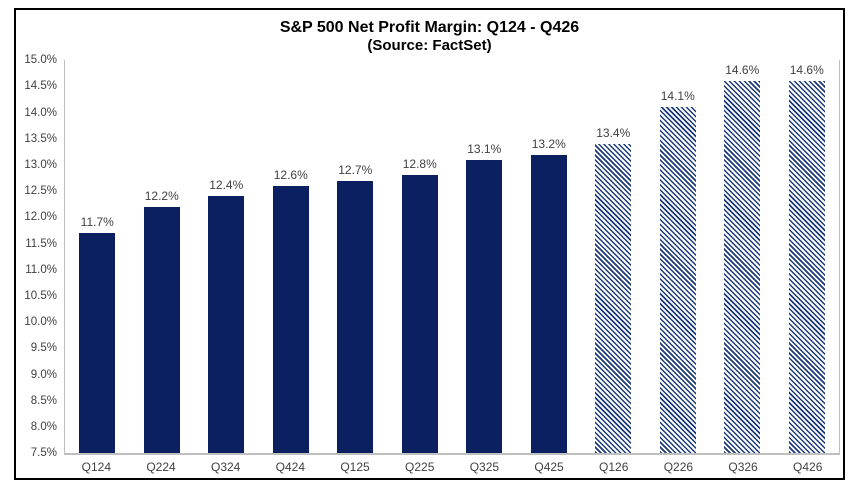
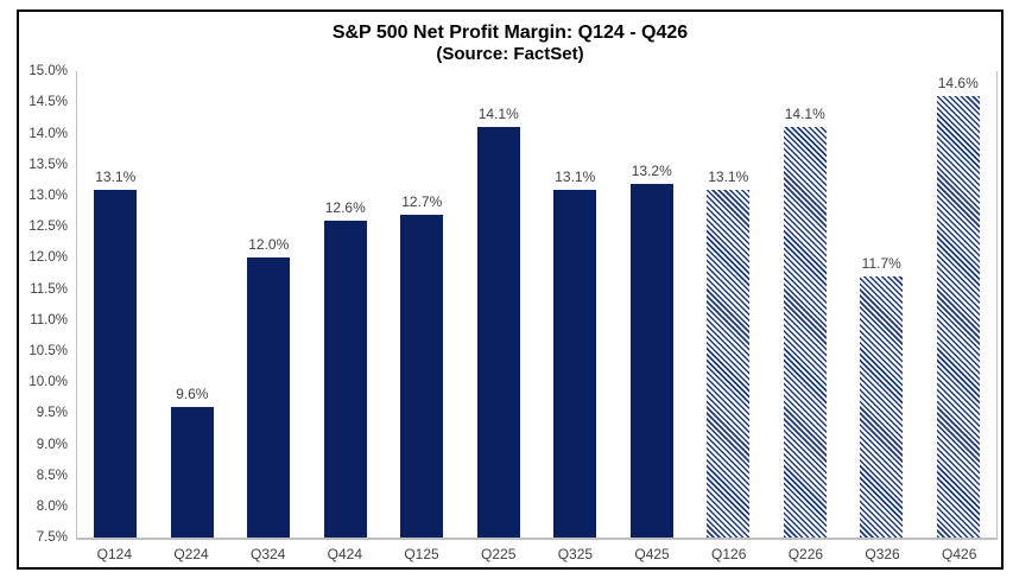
Q124: 11.7% -> 13.1%
Q224: 12.2% -> 9.6%
Q324: 12.4% -> 12.0%
Q225: 12.8% -> 14.1%
Q126: 13.4% -> 13.1%
Q326: 14.6% -> 11.7%
